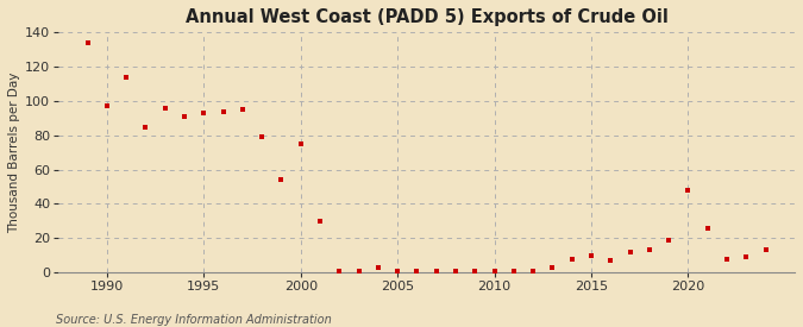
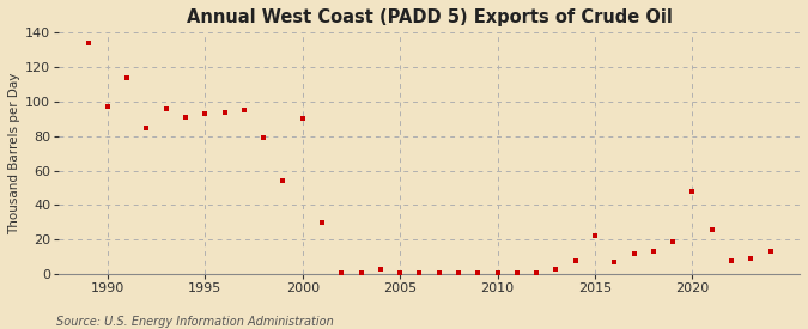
2000: 75 -> 90
2015: 10 -> 22
